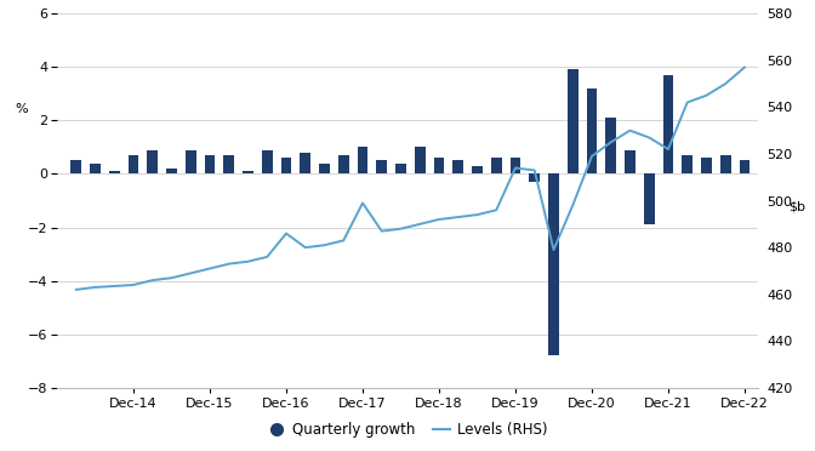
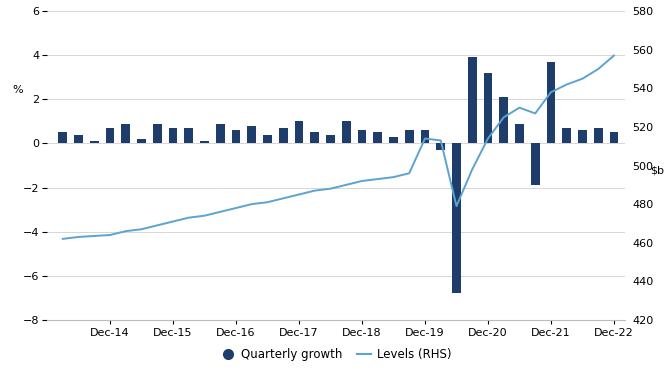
Levels (RHS)/Dec-16: 486 -> 478
Levels (RHS)/Dec-17: 499 -> 485
Levels (RHS)/Dec-20: 519 -> 514
Levels (RHS)/Dec-21: 522 -> 538
